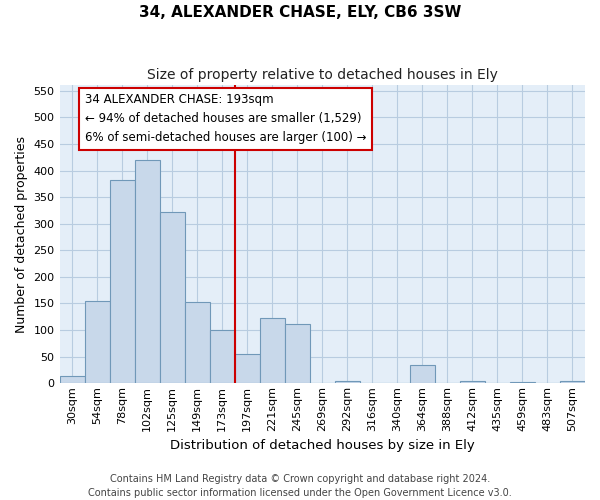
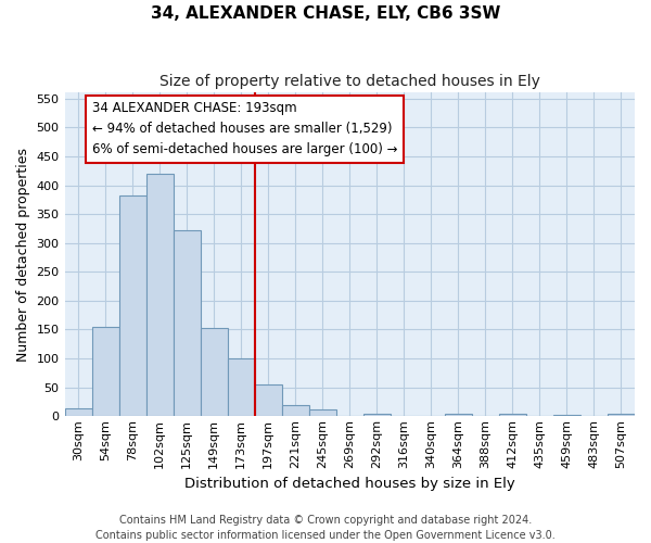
221sqm: 122 -> 20
245sqm: 112 -> 11
364sqm: 34 -> 4
